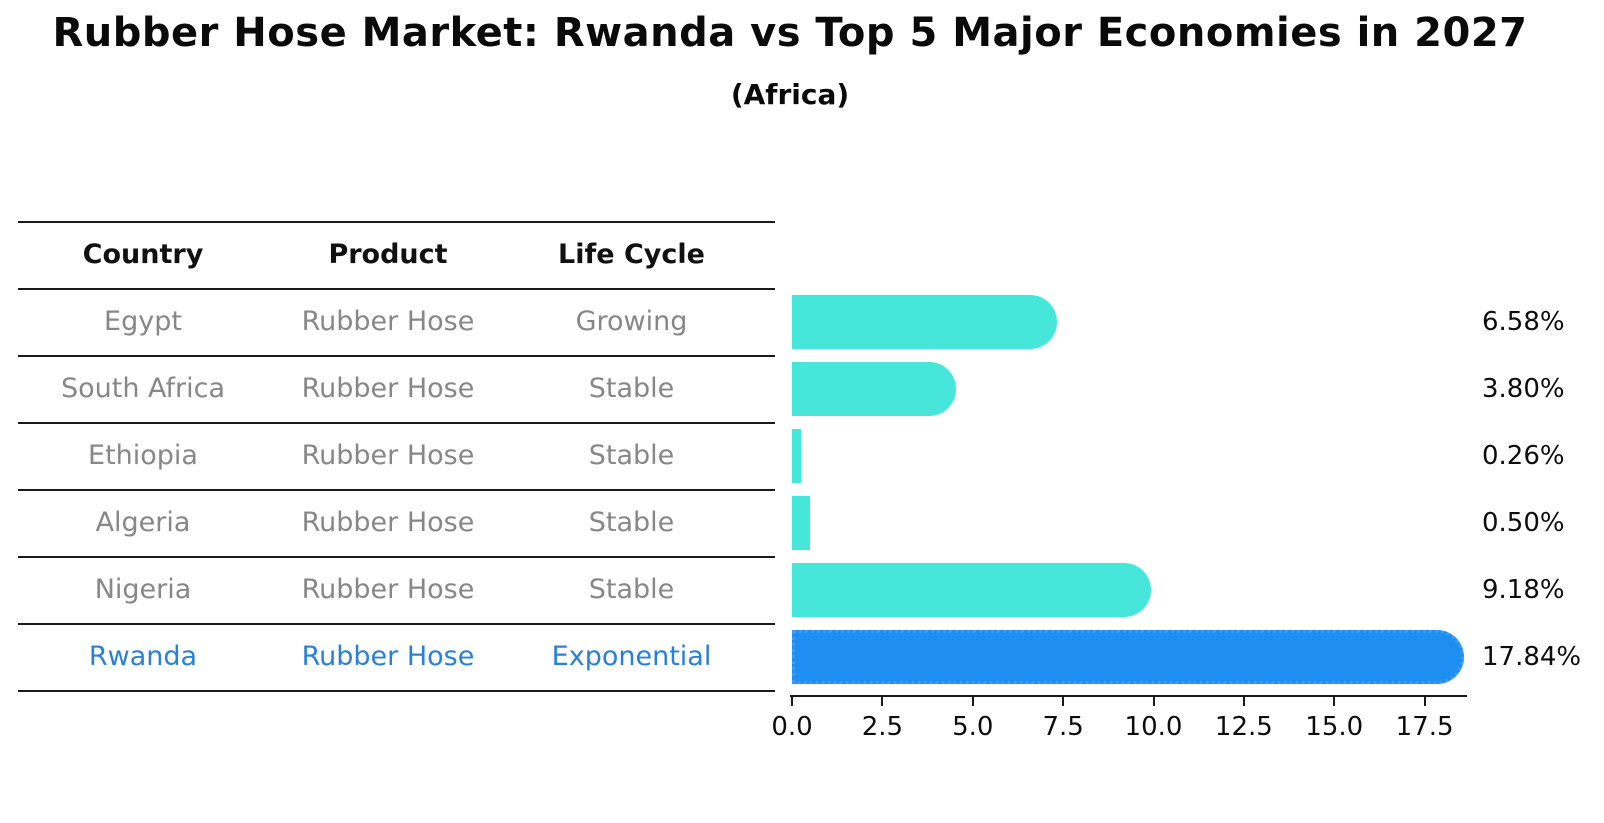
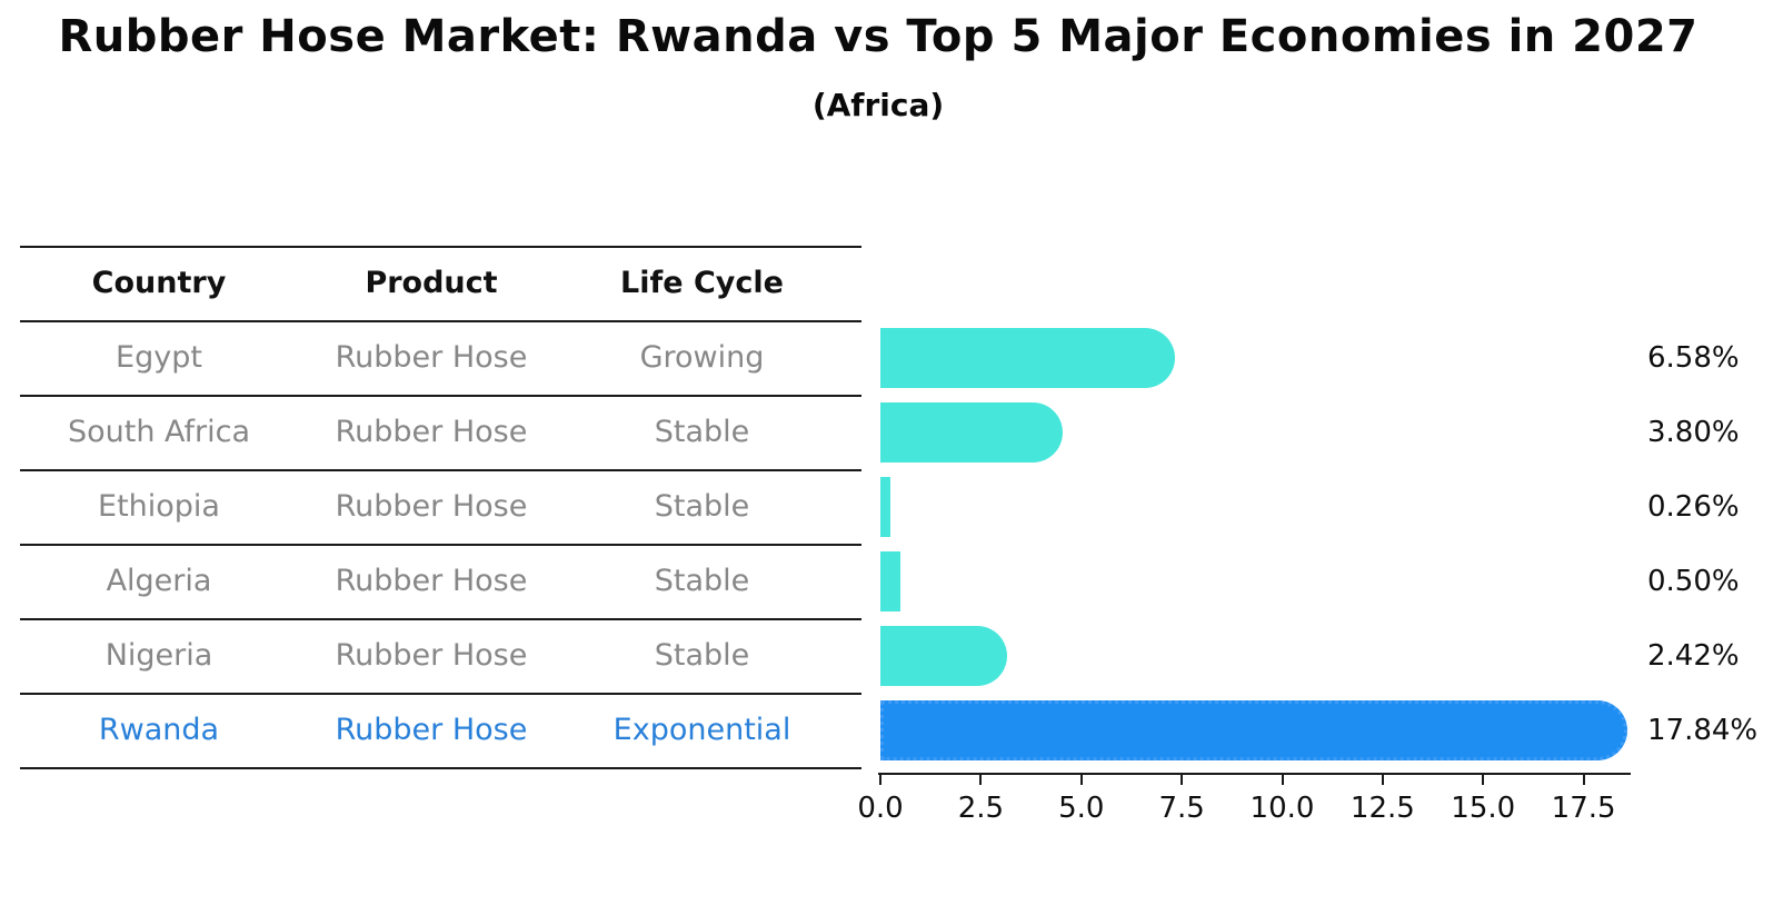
Nigeria: 9.18% -> 2.42%
